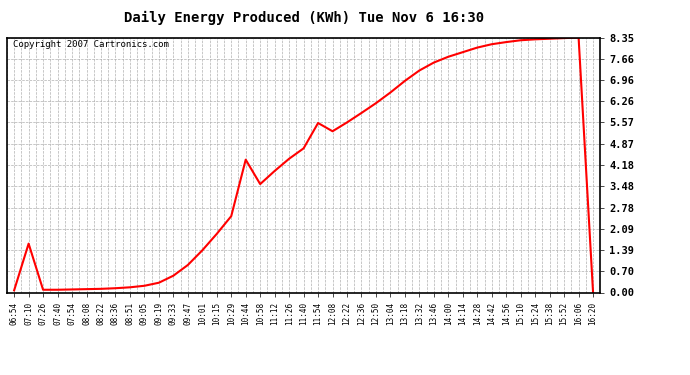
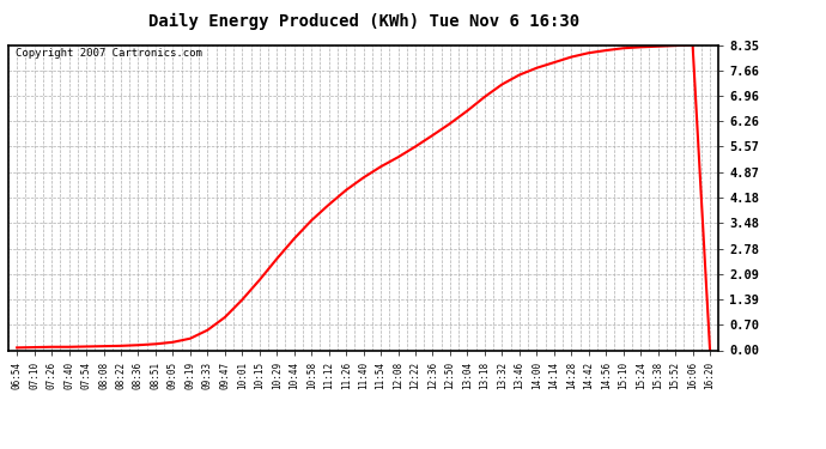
07:10: 1.60 -> 0.08
10:44: 4.35 -> 3.05
11:54: 5.55 -> 5.02
